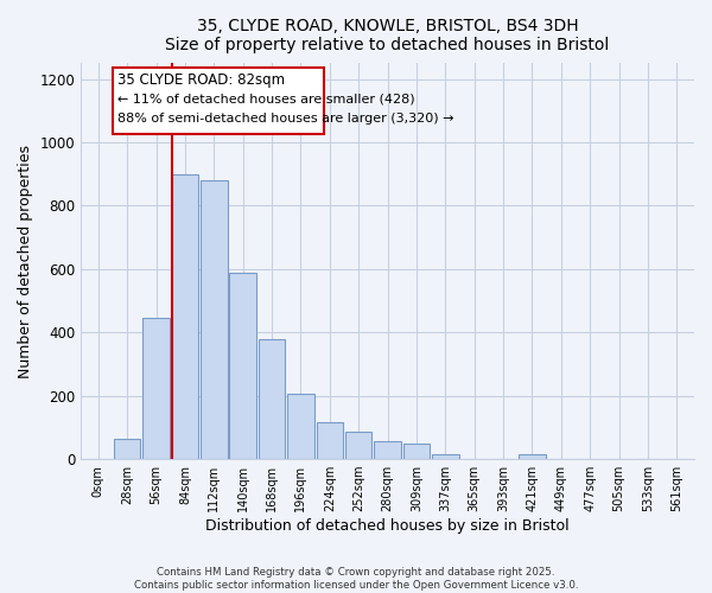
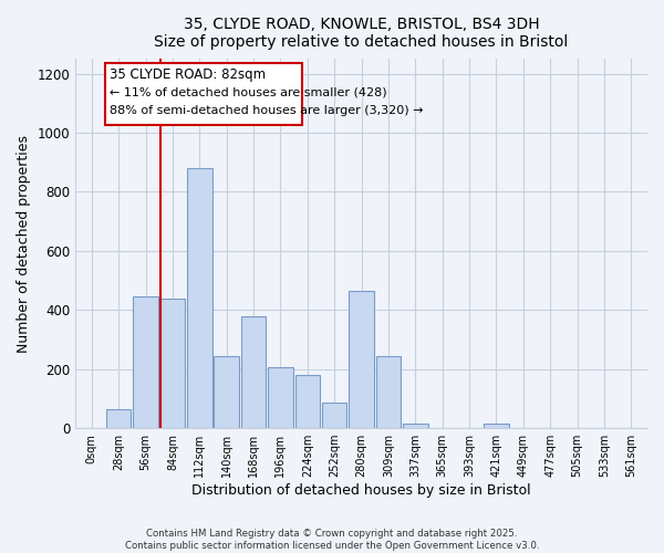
84sqm: 900 -> 440
140sqm: 590 -> 245
224sqm: 115 -> 180
280sqm: 55 -> 465
309sqm: 48 -> 245
